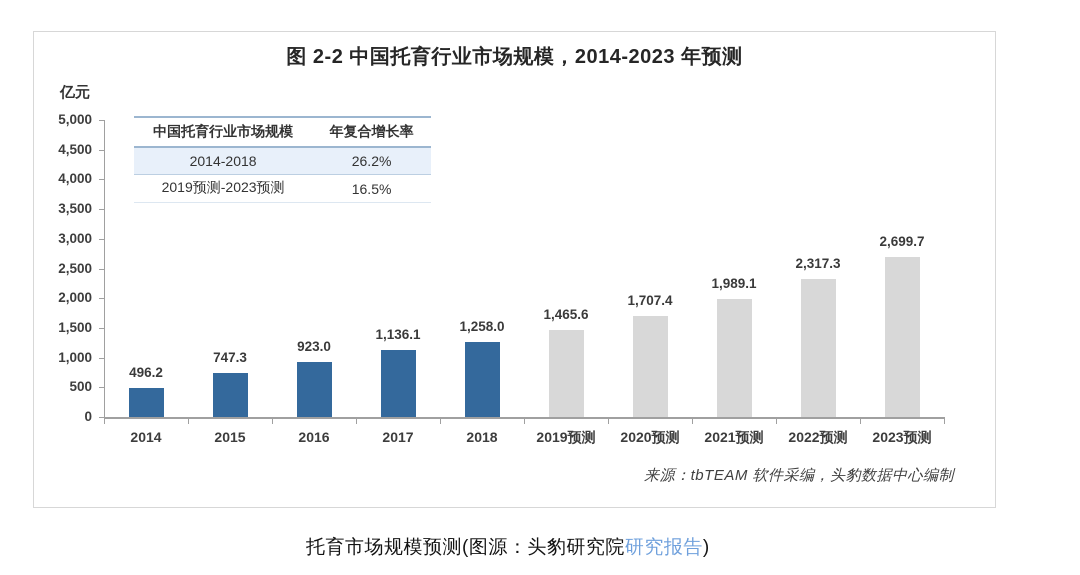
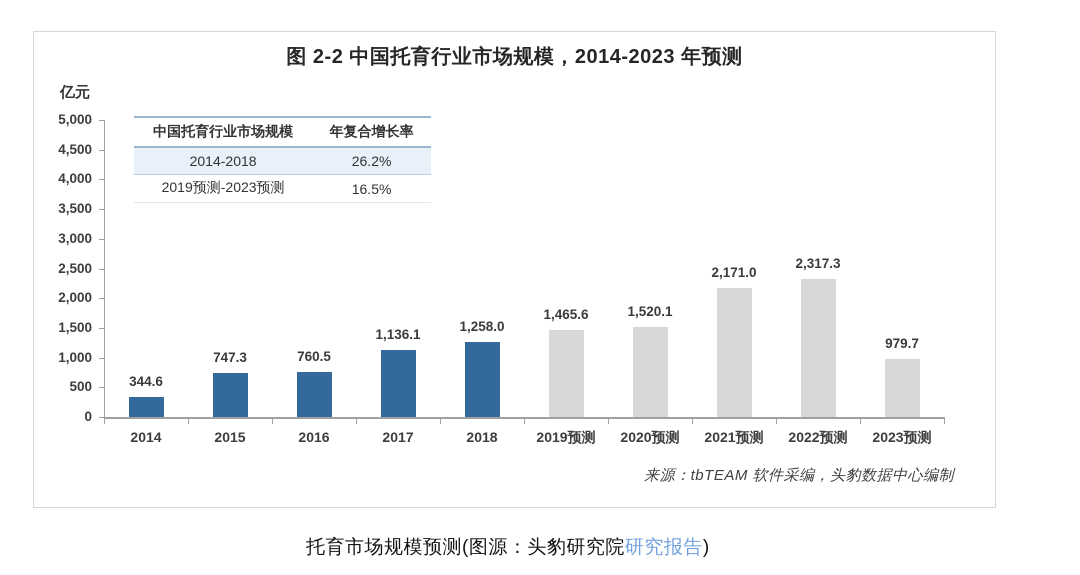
2014: 496.2 -> 344.6
2016: 923.0 -> 760.5
2020预测: 1,707.4 -> 1,520.1
2021预测: 1,989.1 -> 2,171.0
2023预测: 2,699.7 -> 979.7
